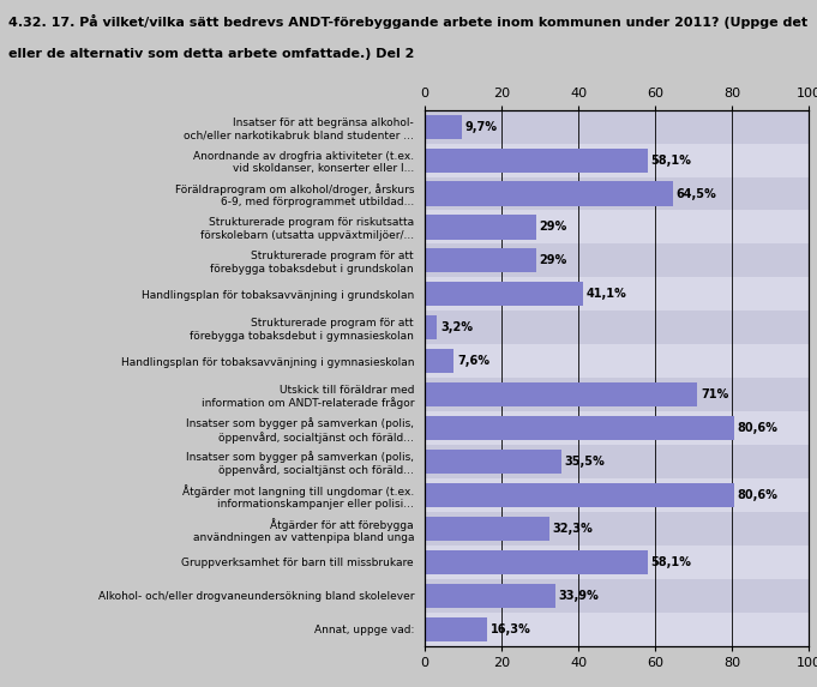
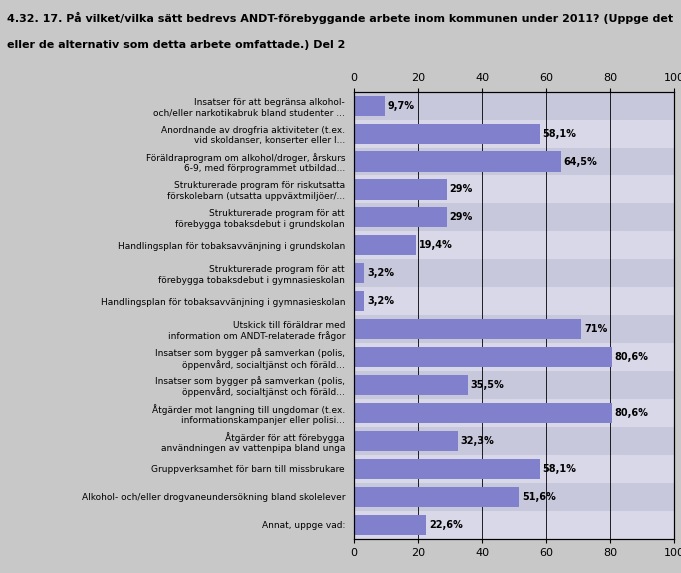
Handlingsplan för tobaksavvänjning i grundskolan: 41,1% -> 19,4%
Handlingsplan för tobaksavvänjning i gymnasieskolan: 7,6% -> 3,2%
Alkohol- och/eller drogvaneundersökning bland skolelever: 33,9% -> 51,6%
Annat, uppge vad:: 16,3% -> 22,6%
